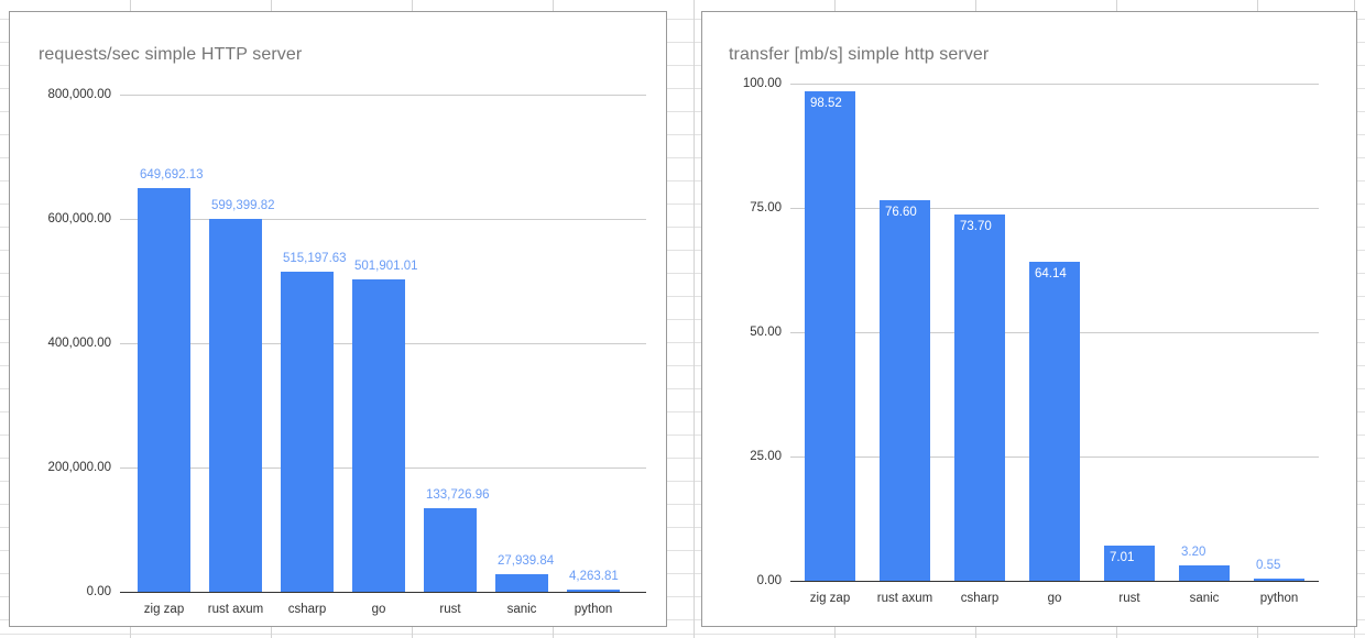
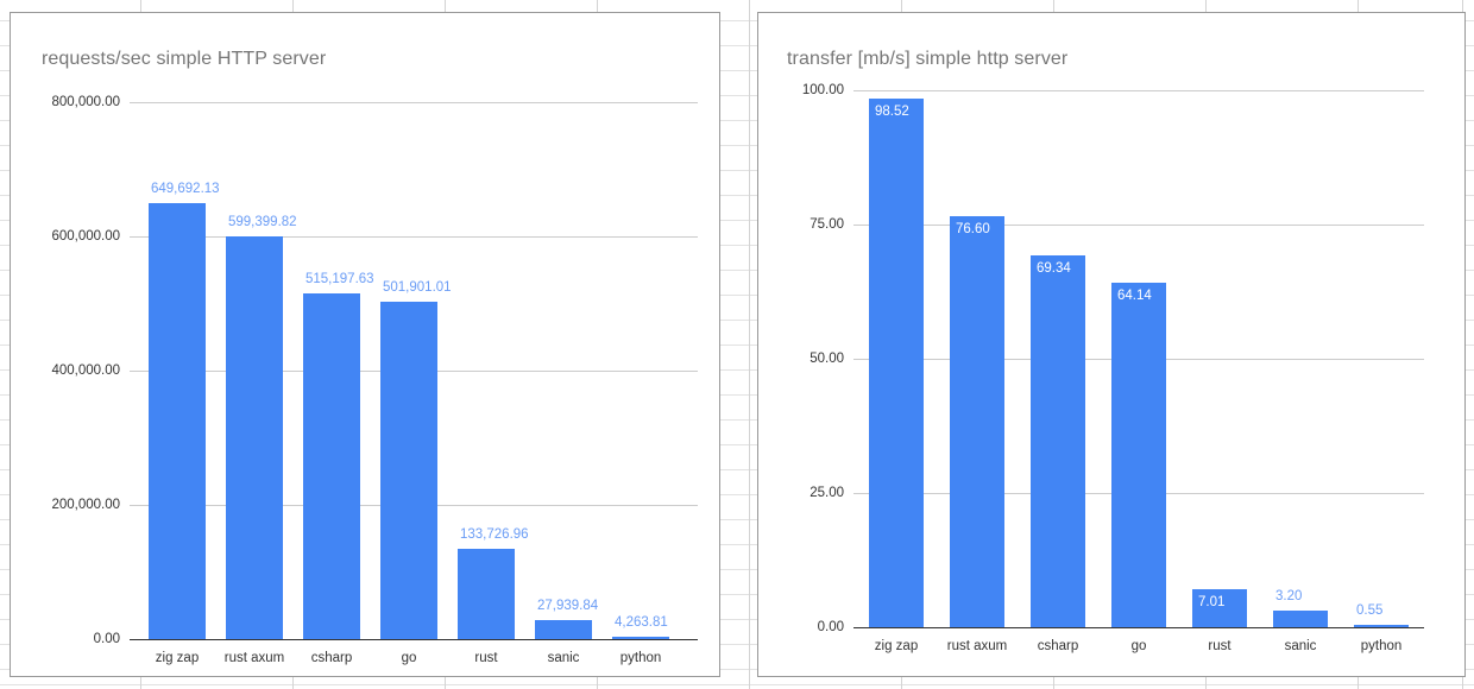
transfer [mb/s] simple http server/csharp: 73.70 -> 69.34
